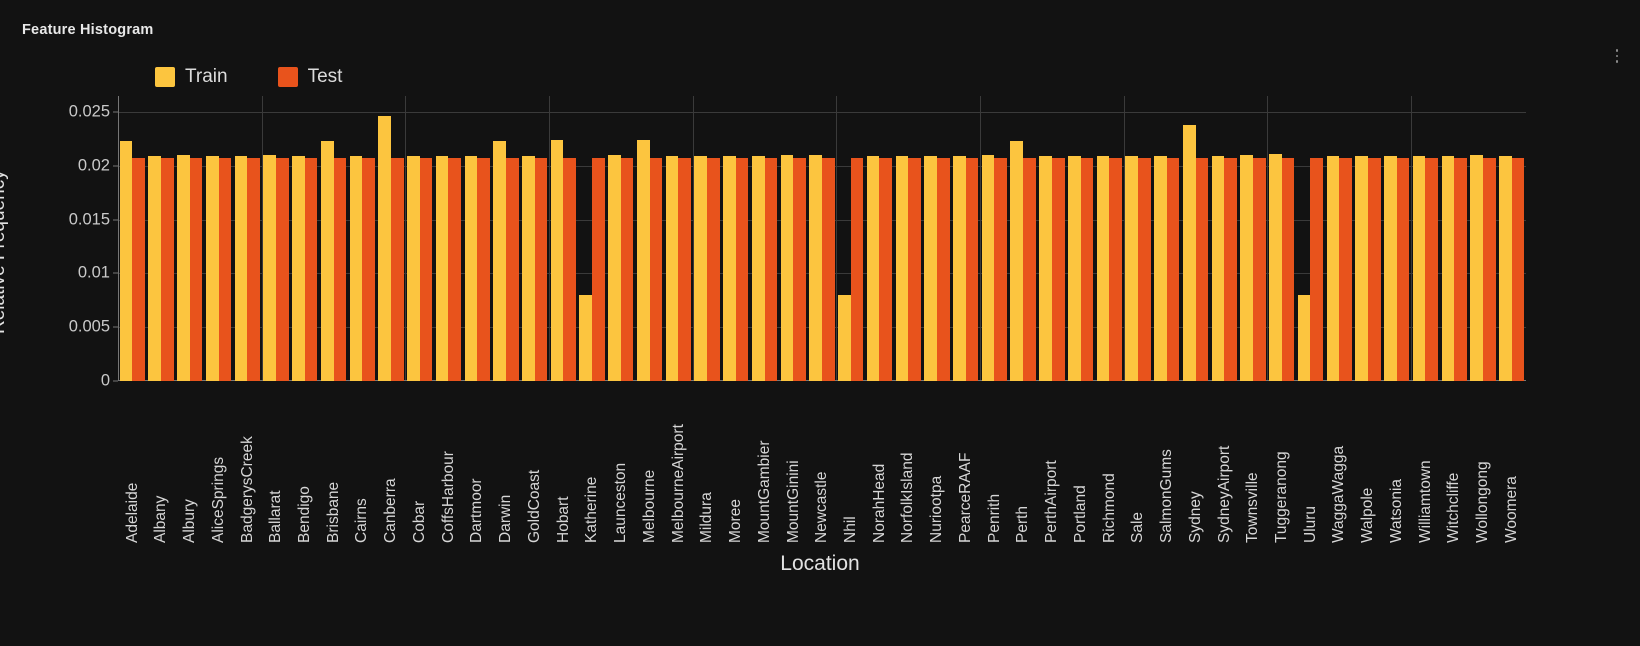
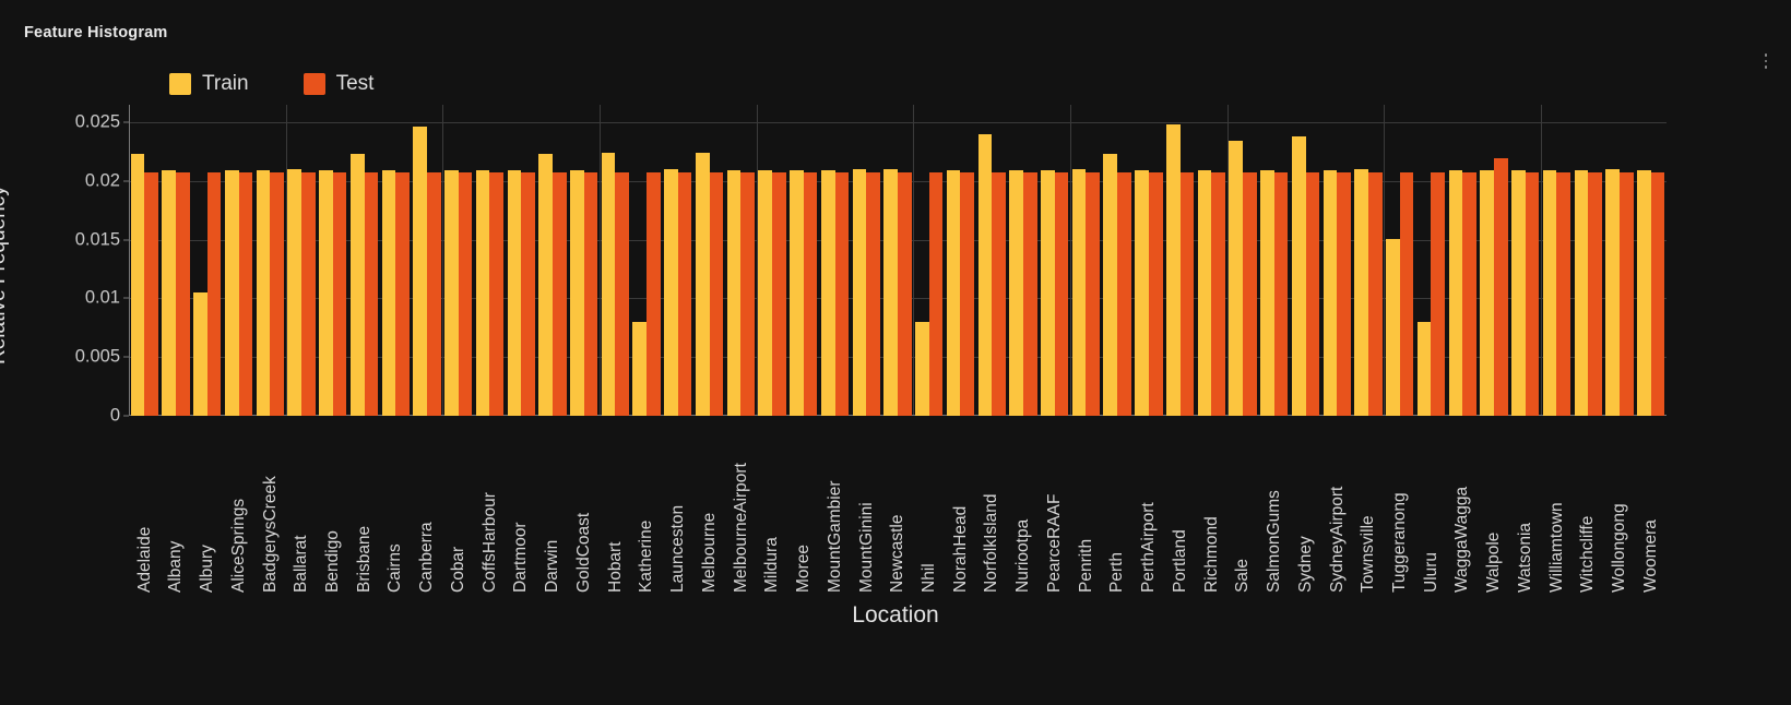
Train/Albury: 0.0210 -> 0.0105
Train/NorfolkIsland: 0.0209 -> 0.0240
Train/Portland: 0.0209 -> 0.0248
Train/Sale: 0.0209 -> 0.0234
Train/Tuggeranong: 0.0211 -> 0.0151
Test/Walpole: 0.0207 -> 0.0219
